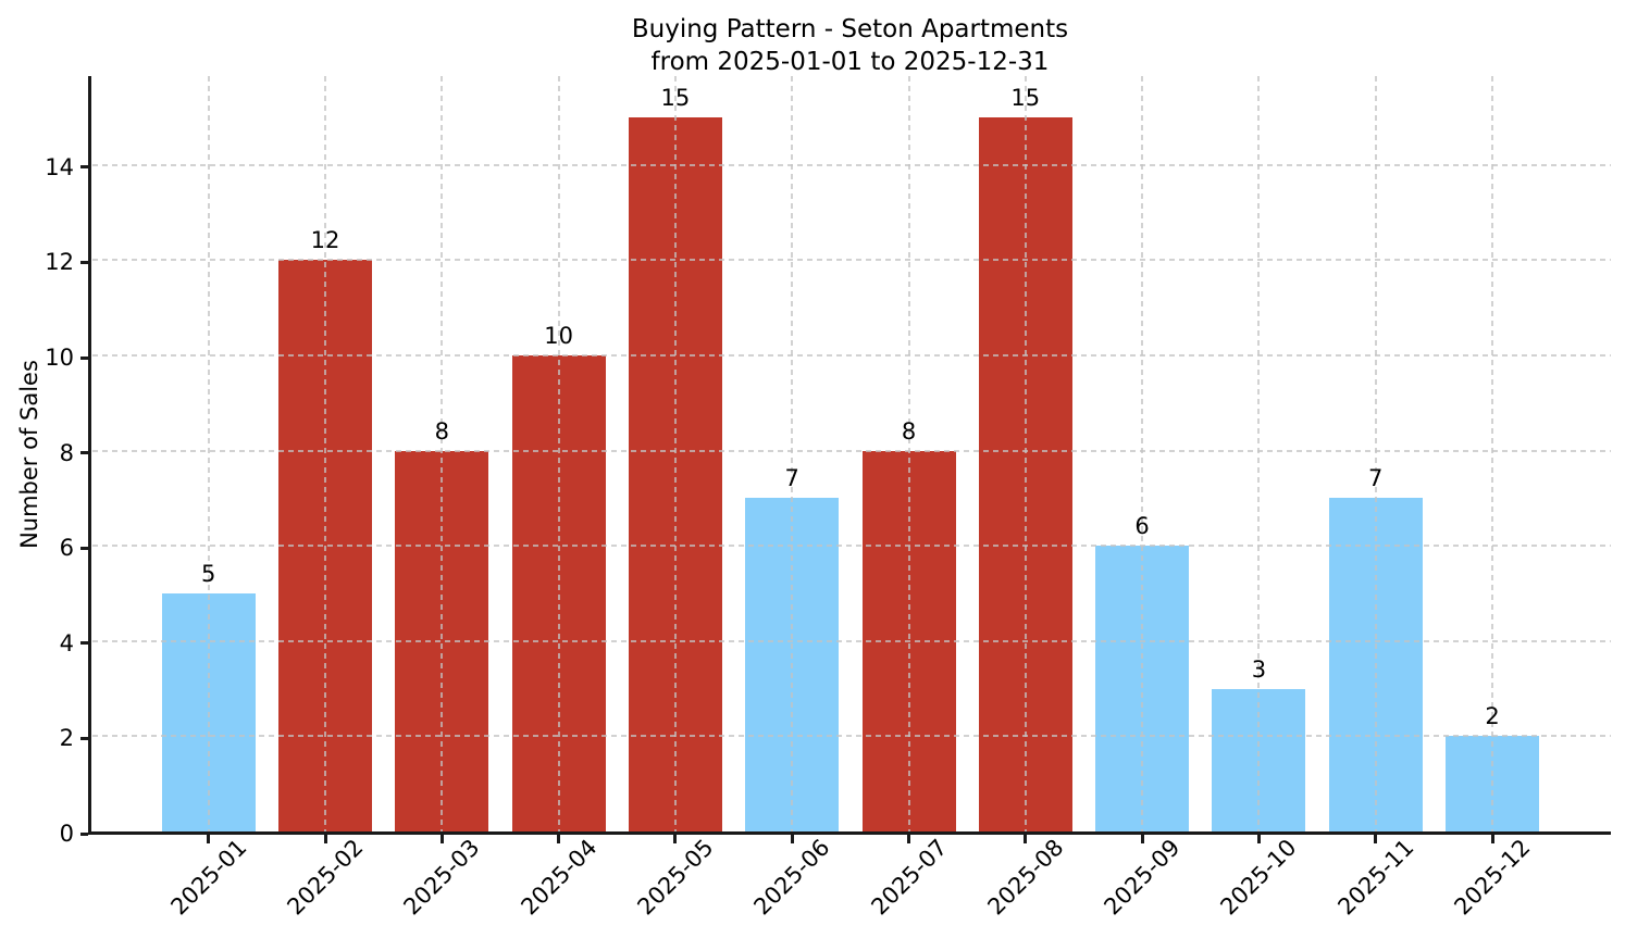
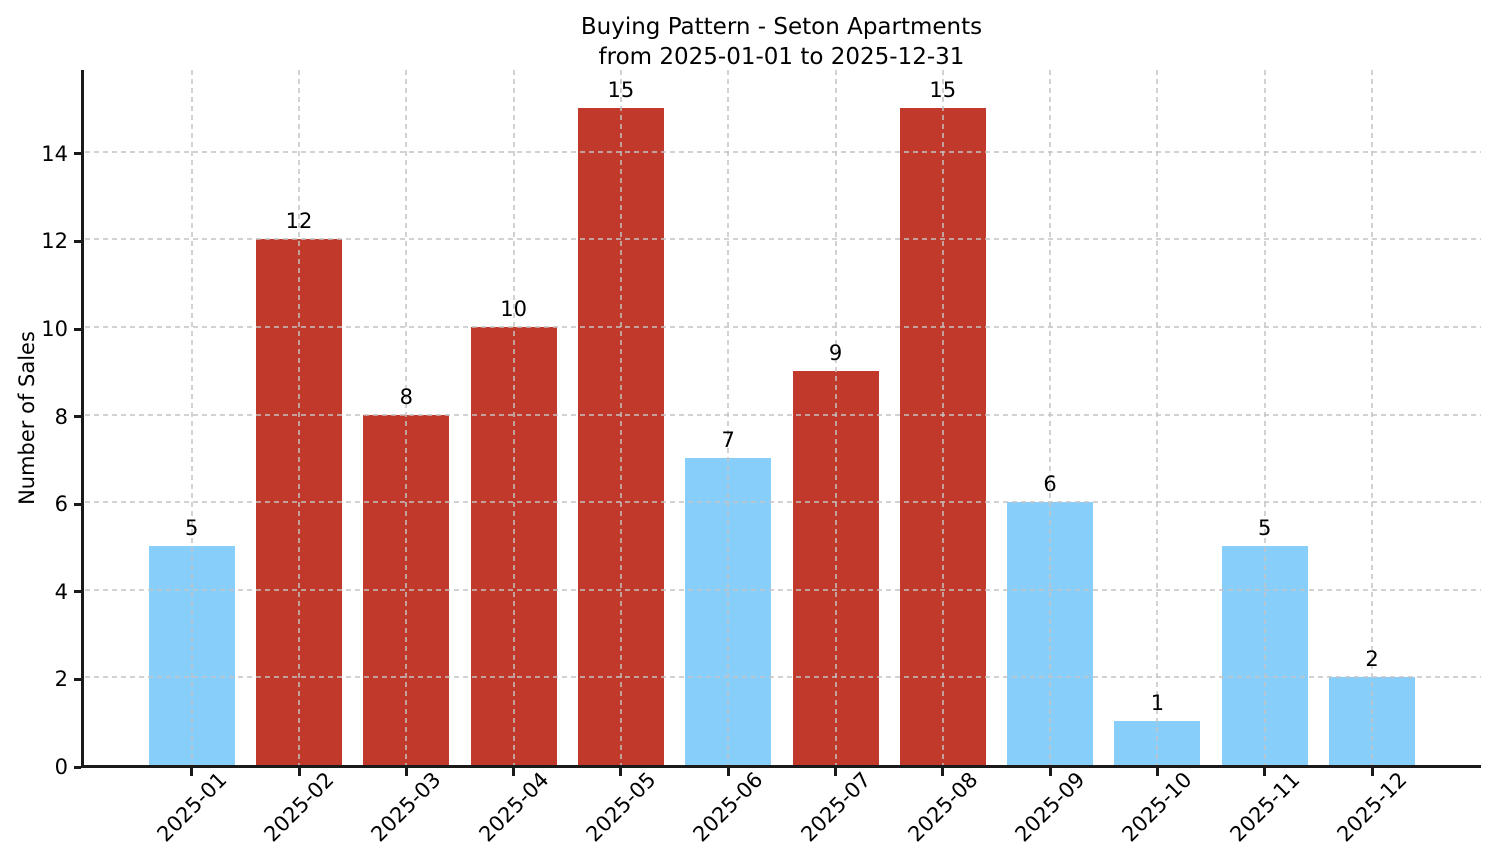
2025-07: 8 -> 9
2025-10: 3 -> 1
2025-11: 7 -> 5
